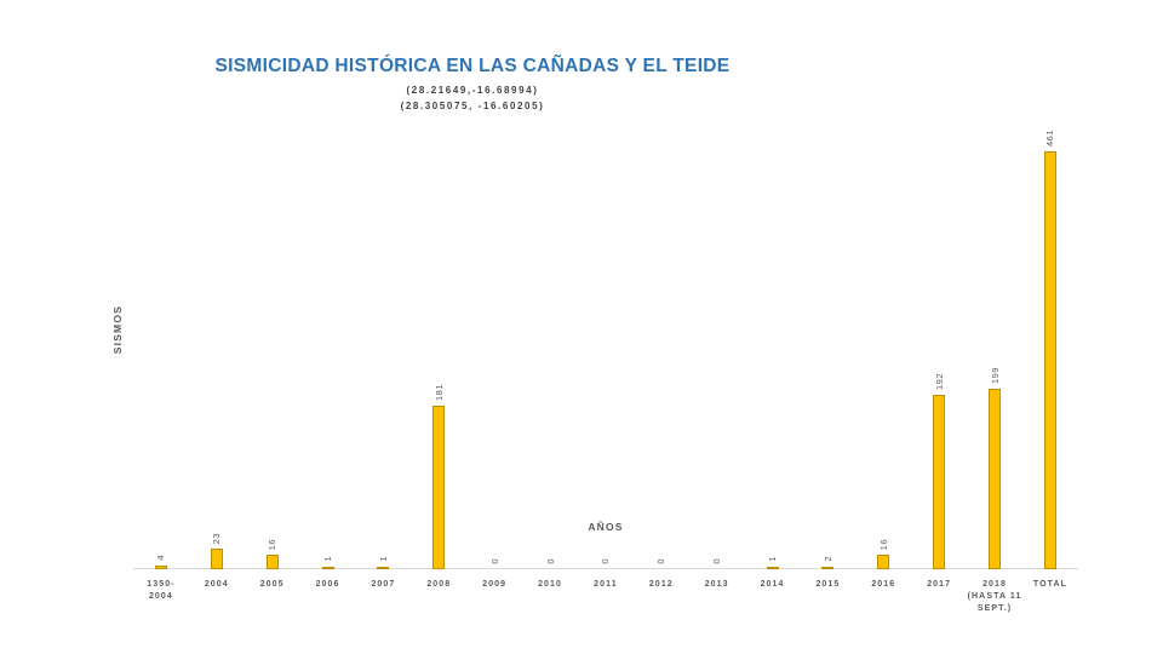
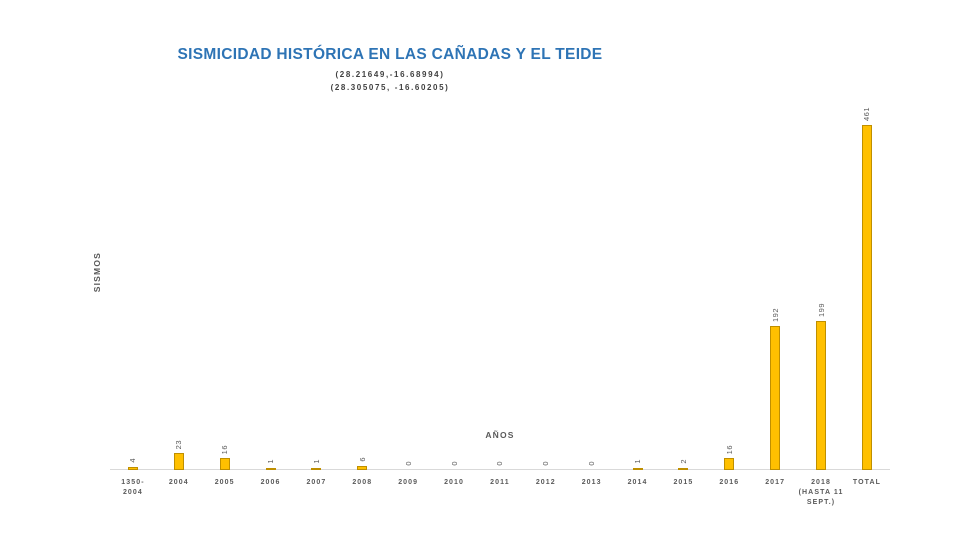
2008: 181 -> 6
